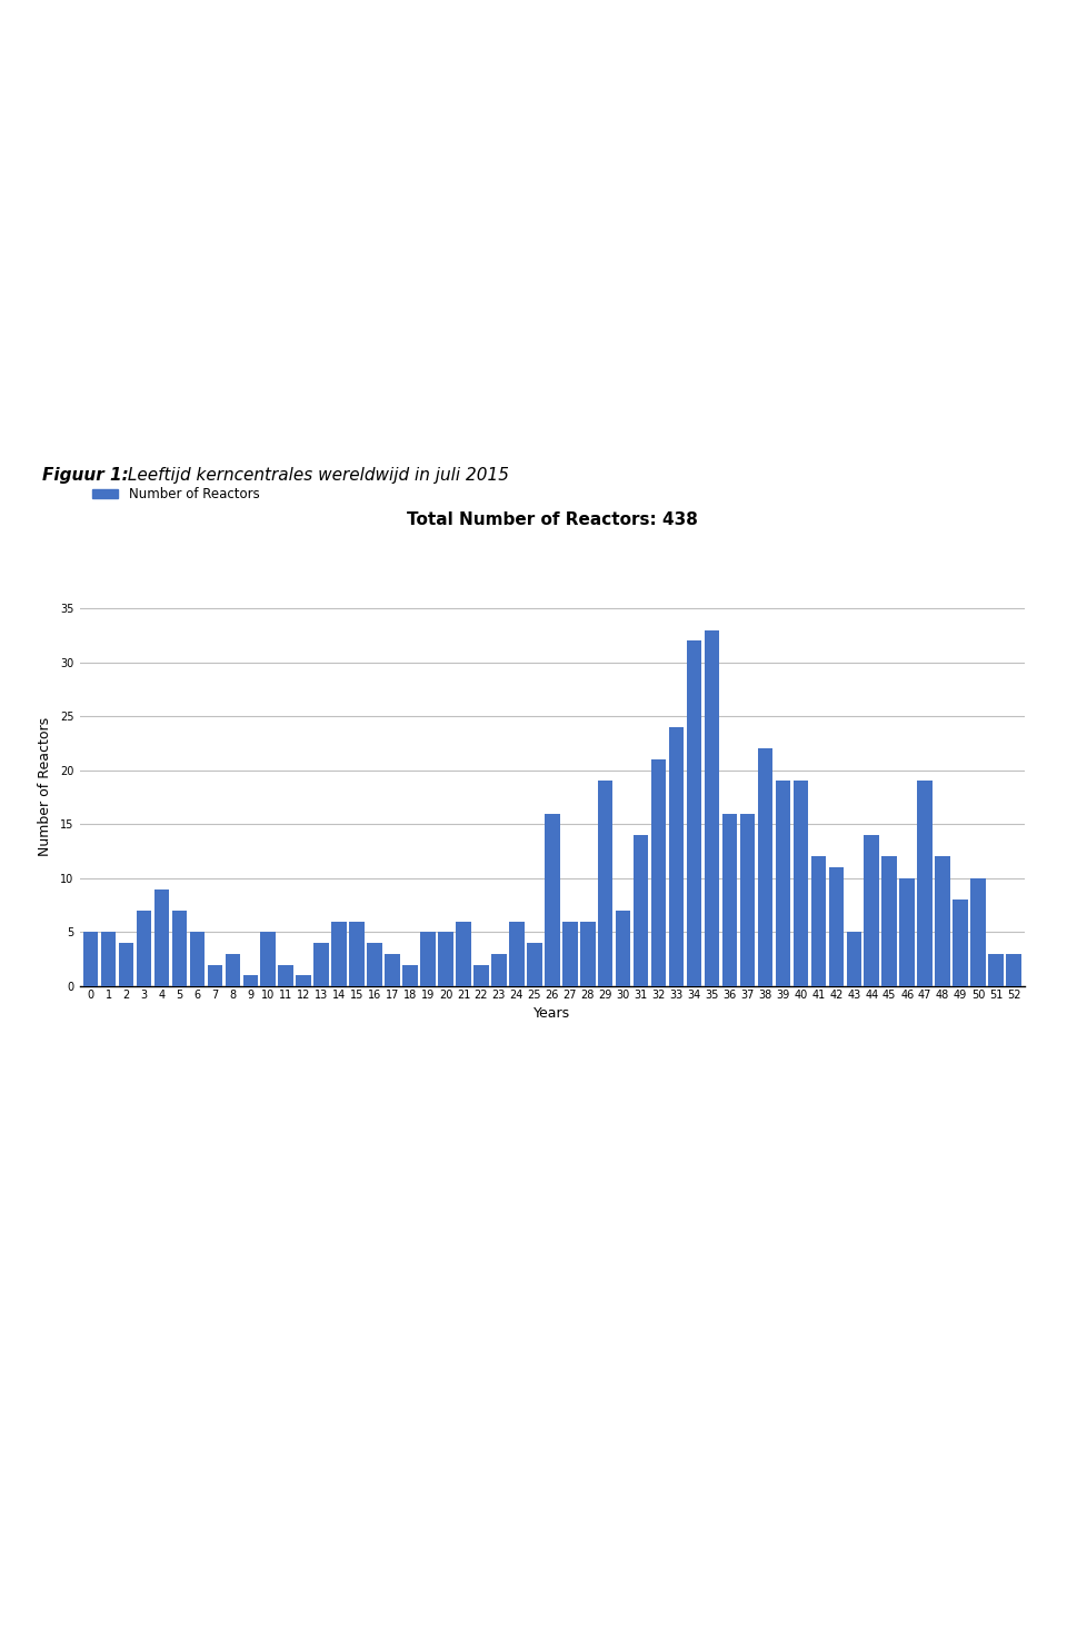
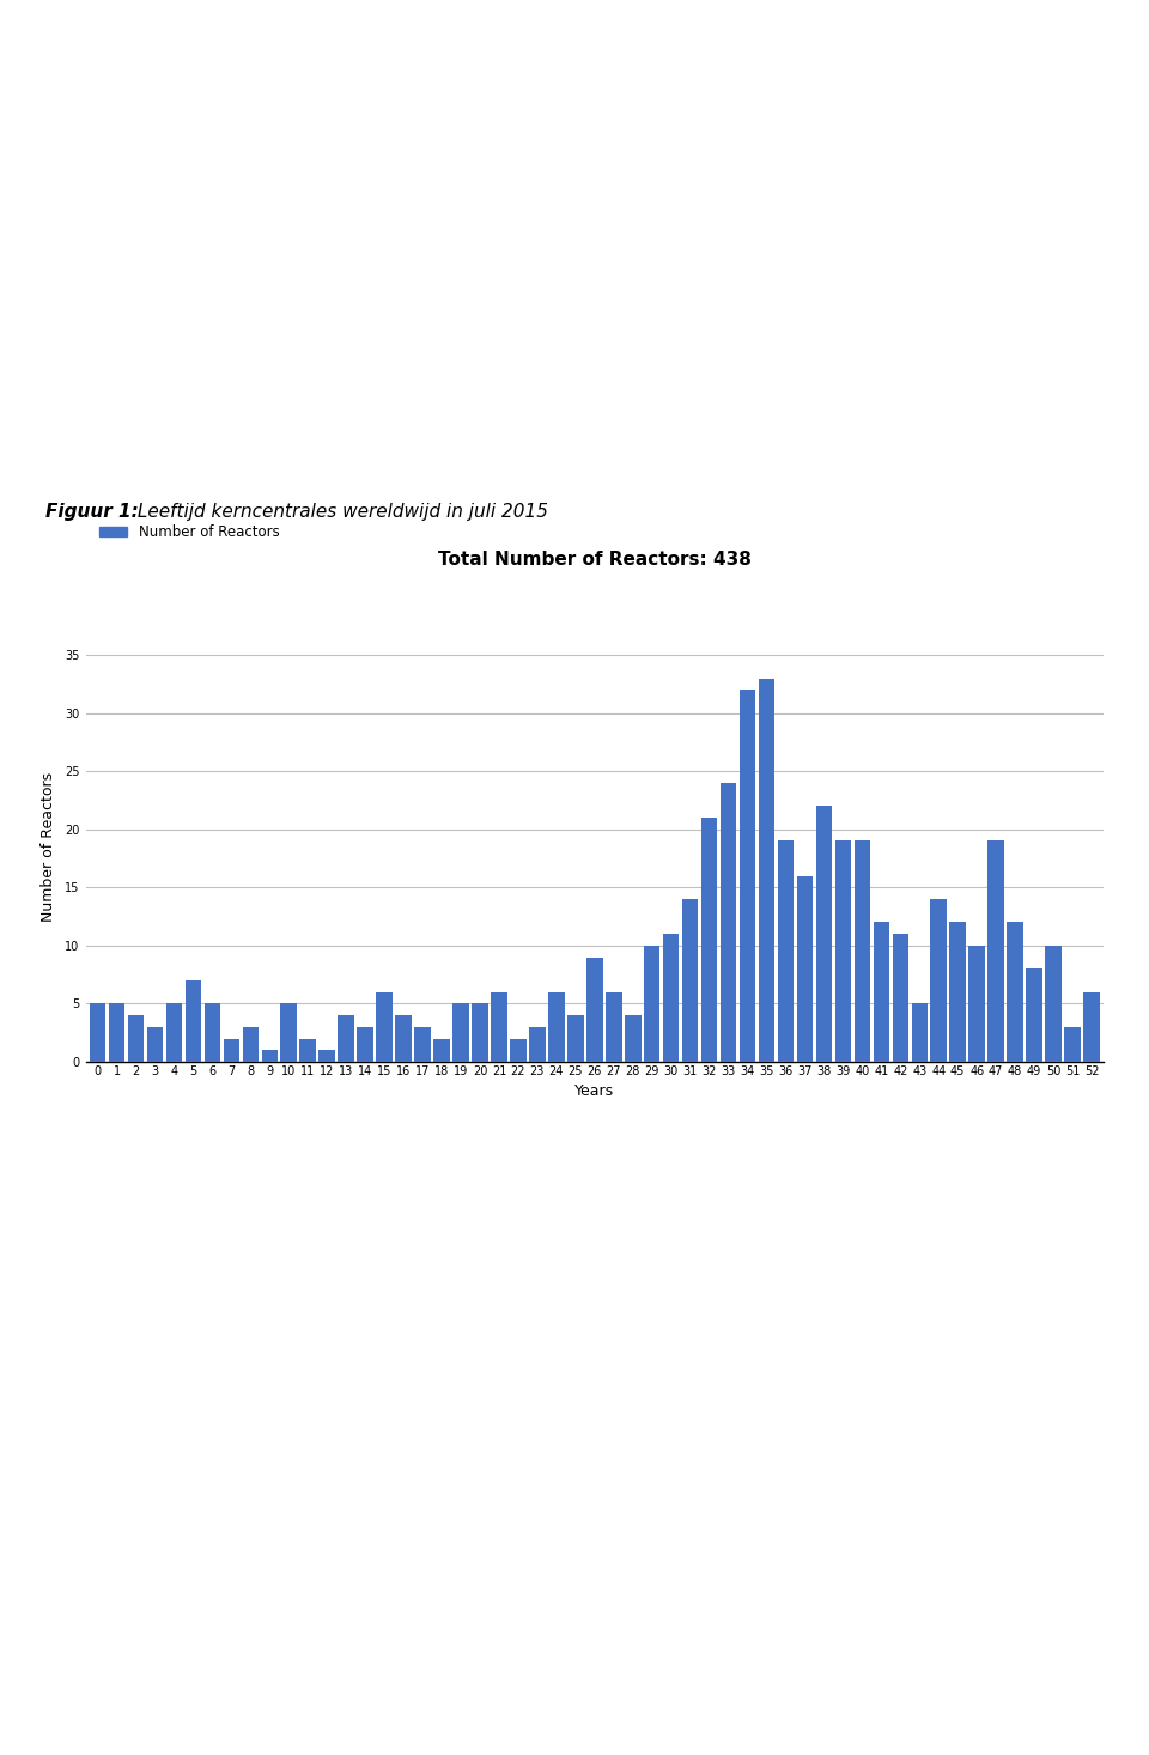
3: 7 -> 3
4: 9 -> 5
14: 6 -> 3
26: 16 -> 9
28: 6 -> 4
29: 19 -> 10
30: 7 -> 11
36: 16 -> 19
52: 3 -> 6
